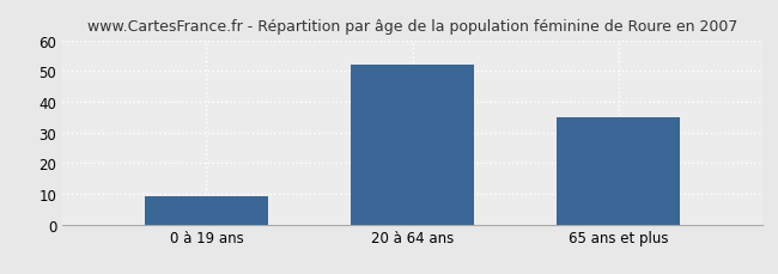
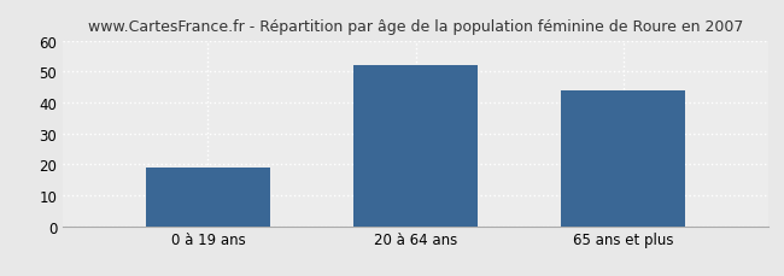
0 à 19 ans: 9 -> 19
65 ans et plus: 35 -> 44
